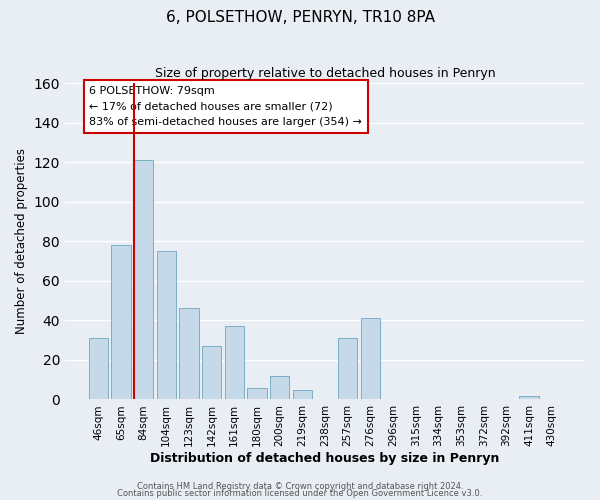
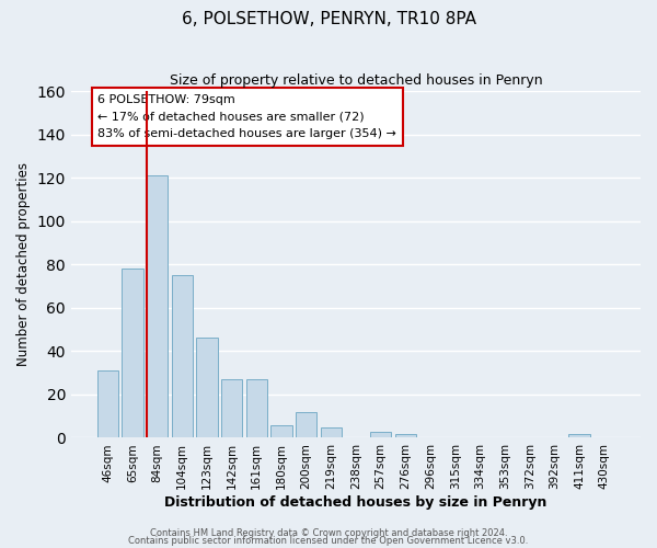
161sqm: 37 -> 27
257sqm: 31 -> 3
276sqm: 41 -> 2
